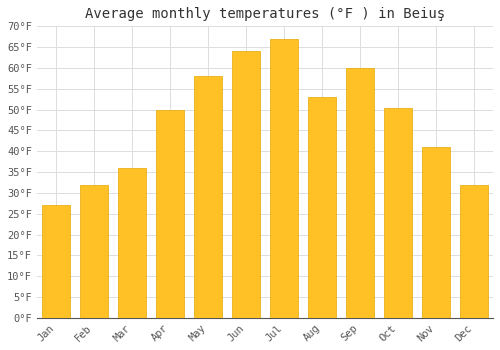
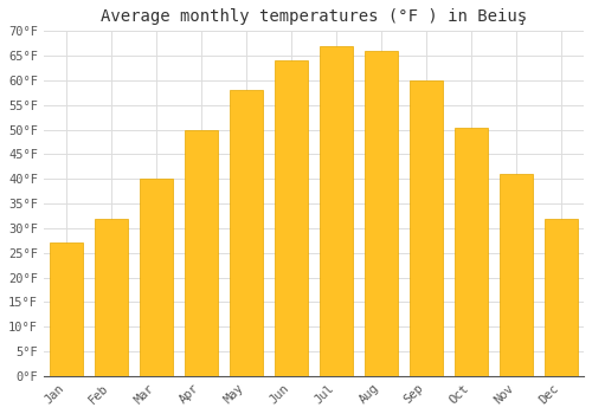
Mar: 36.0°F -> 40.0°F
Aug: 53.0°F -> 66.0°F
